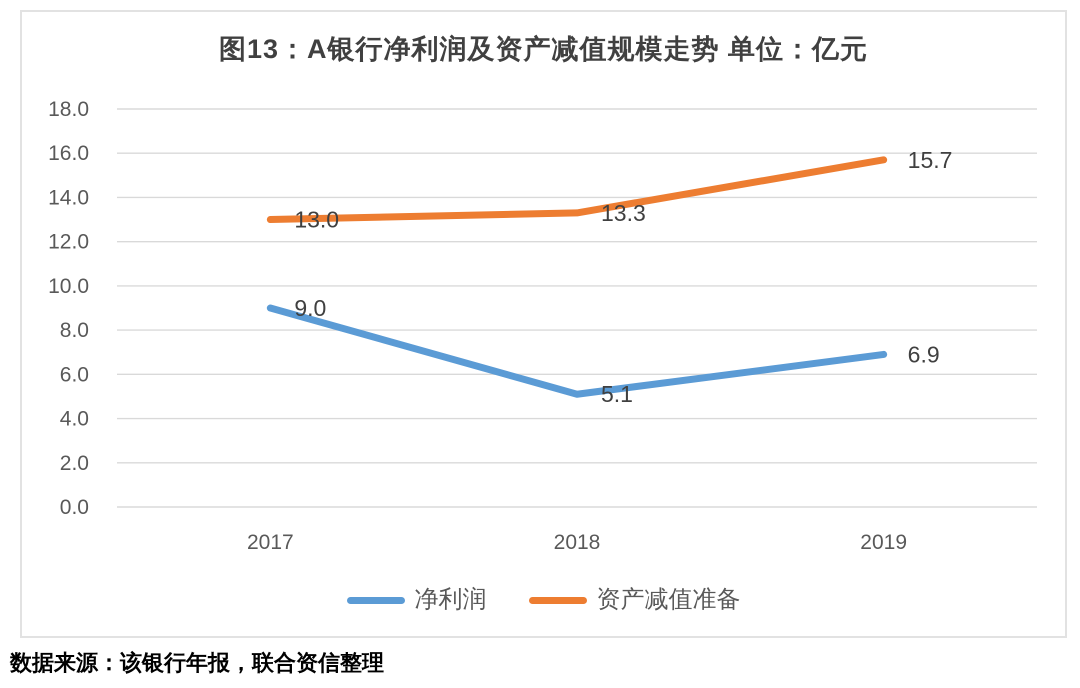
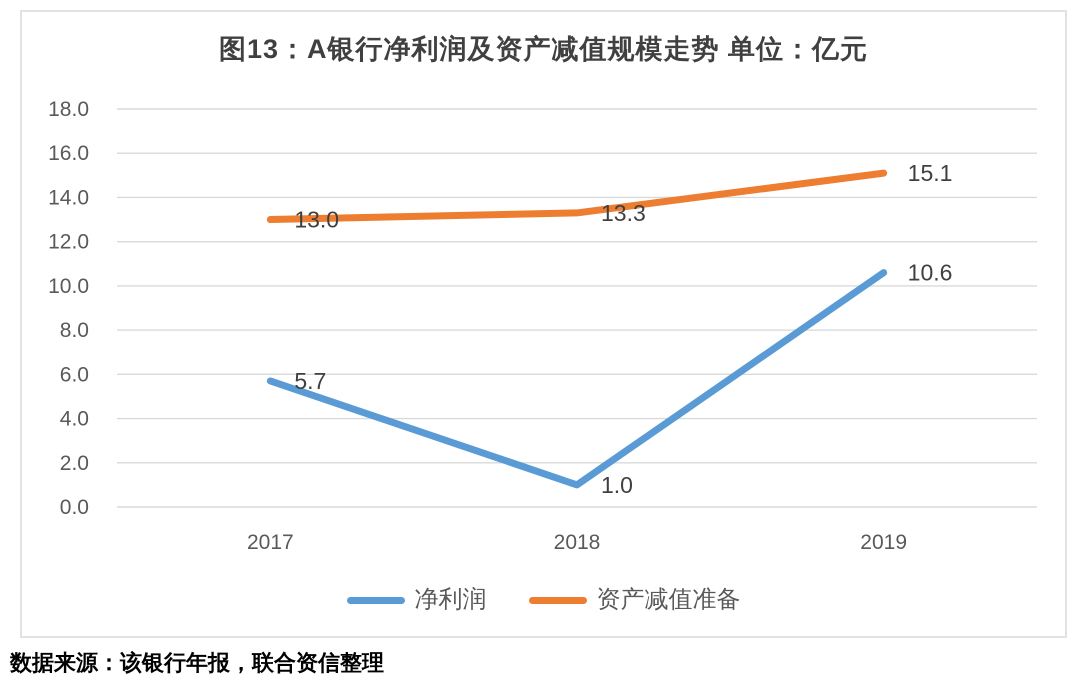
净利润/2017: 9.0 -> 5.7
净利润/2018: 5.1 -> 1.0
净利润/2019: 6.9 -> 10.6
资产减值准备/2019: 15.7 -> 15.1
